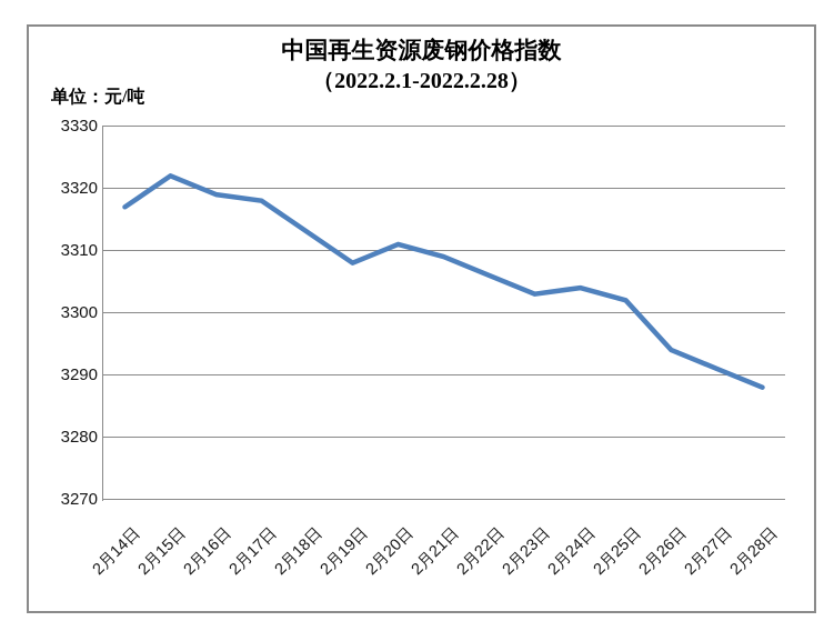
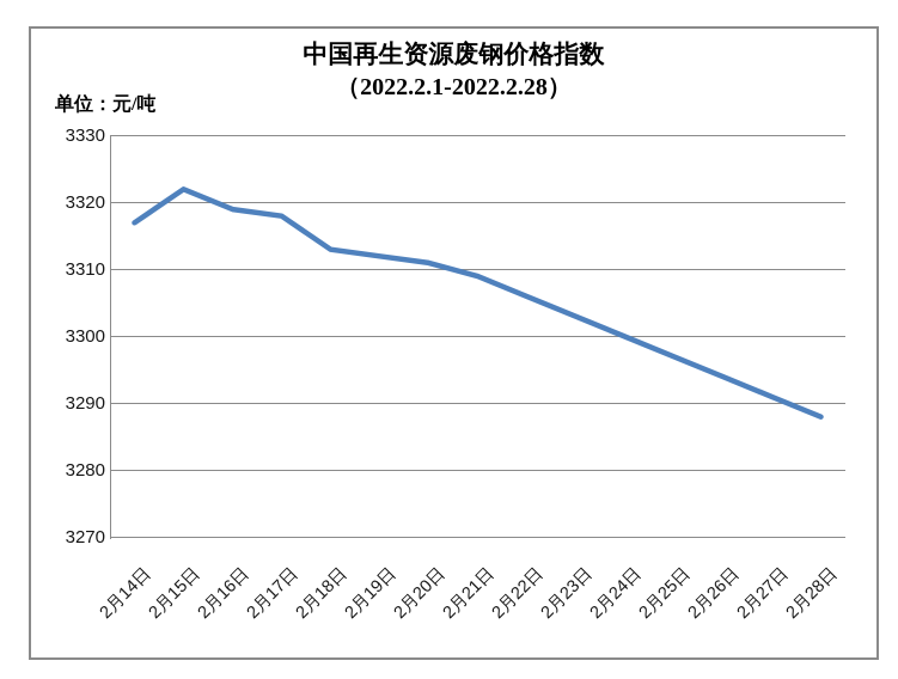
2月19日: 3308 -> 3312
2月24日: 3304 -> 3300
2月25日: 3302 -> 3297
